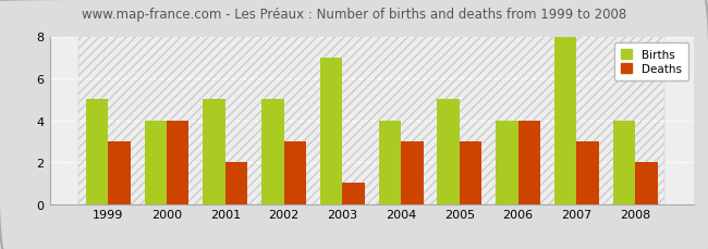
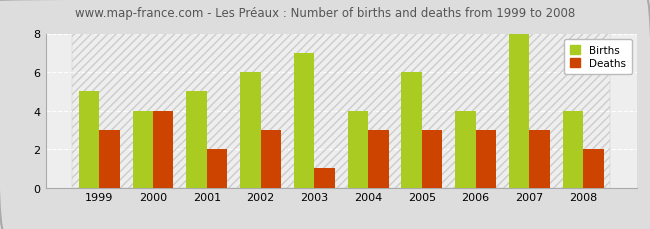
Births/2002: 5 -> 6
Births/2005: 5 -> 6
Deaths/2006: 4 -> 3
